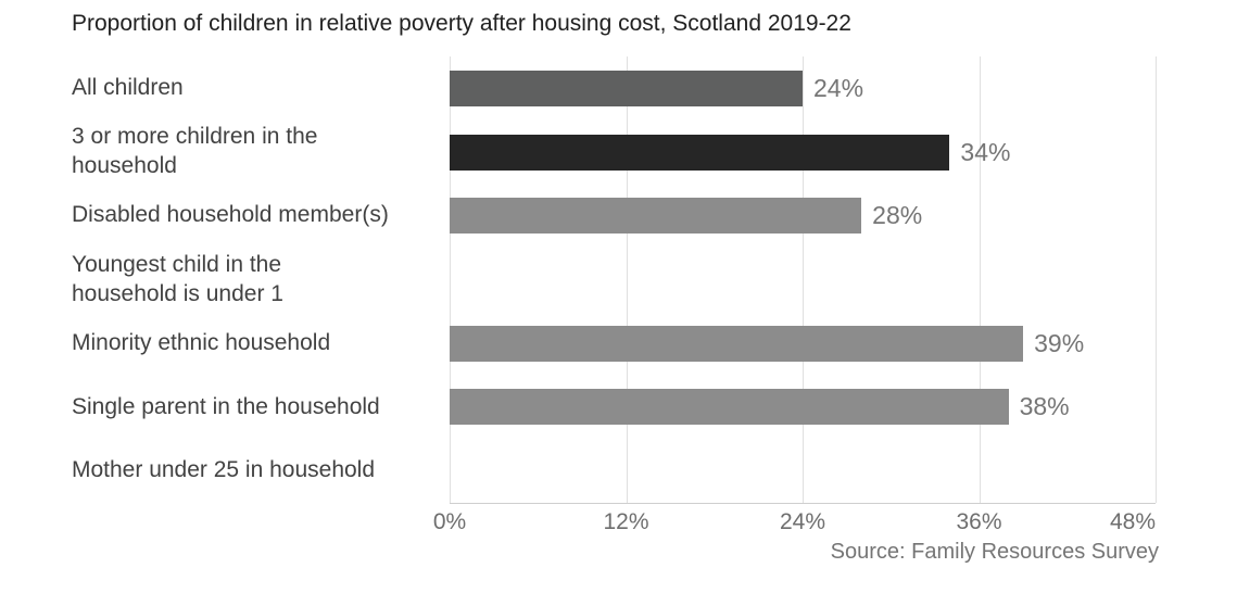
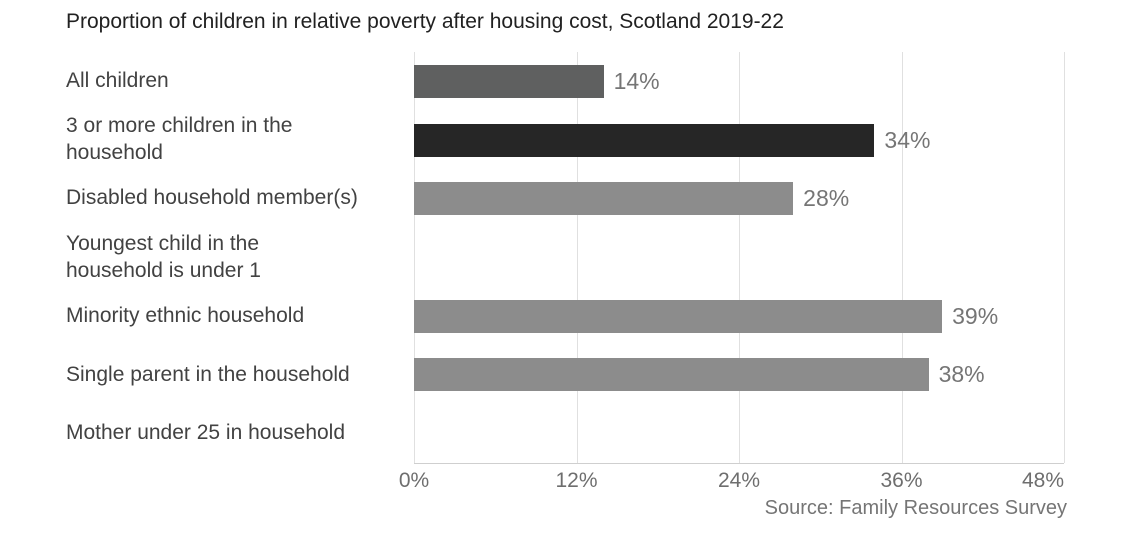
All children: 24% -> 14%
